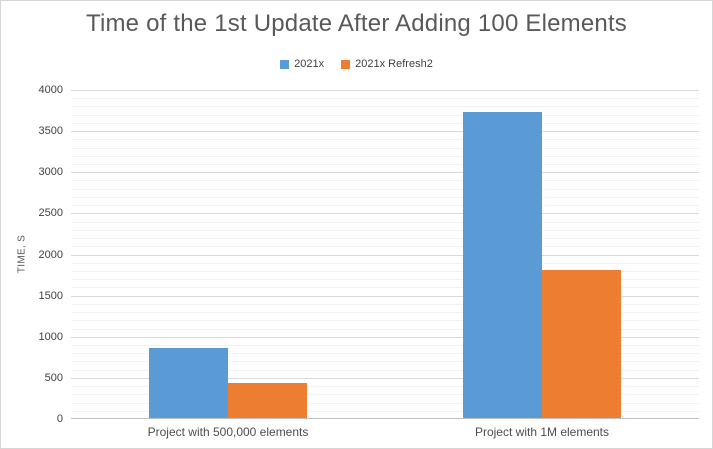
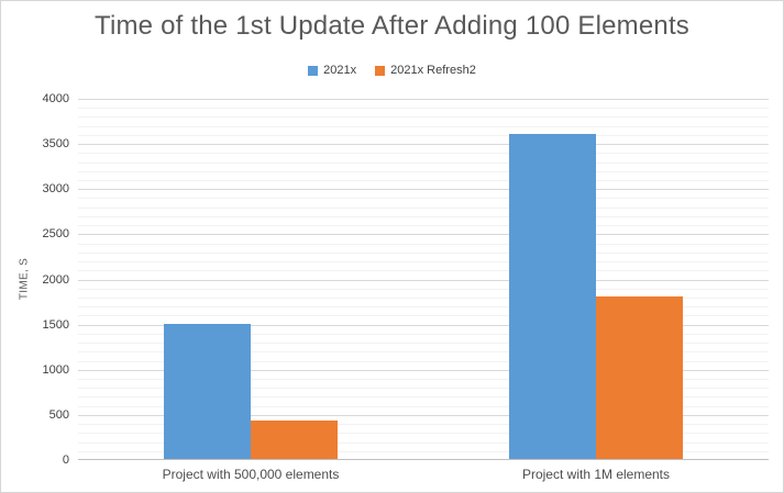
2021x/Project with 500,000 elements: 800 -> 1500
2021x/Project with 1M elements: 3700 -> 3600
